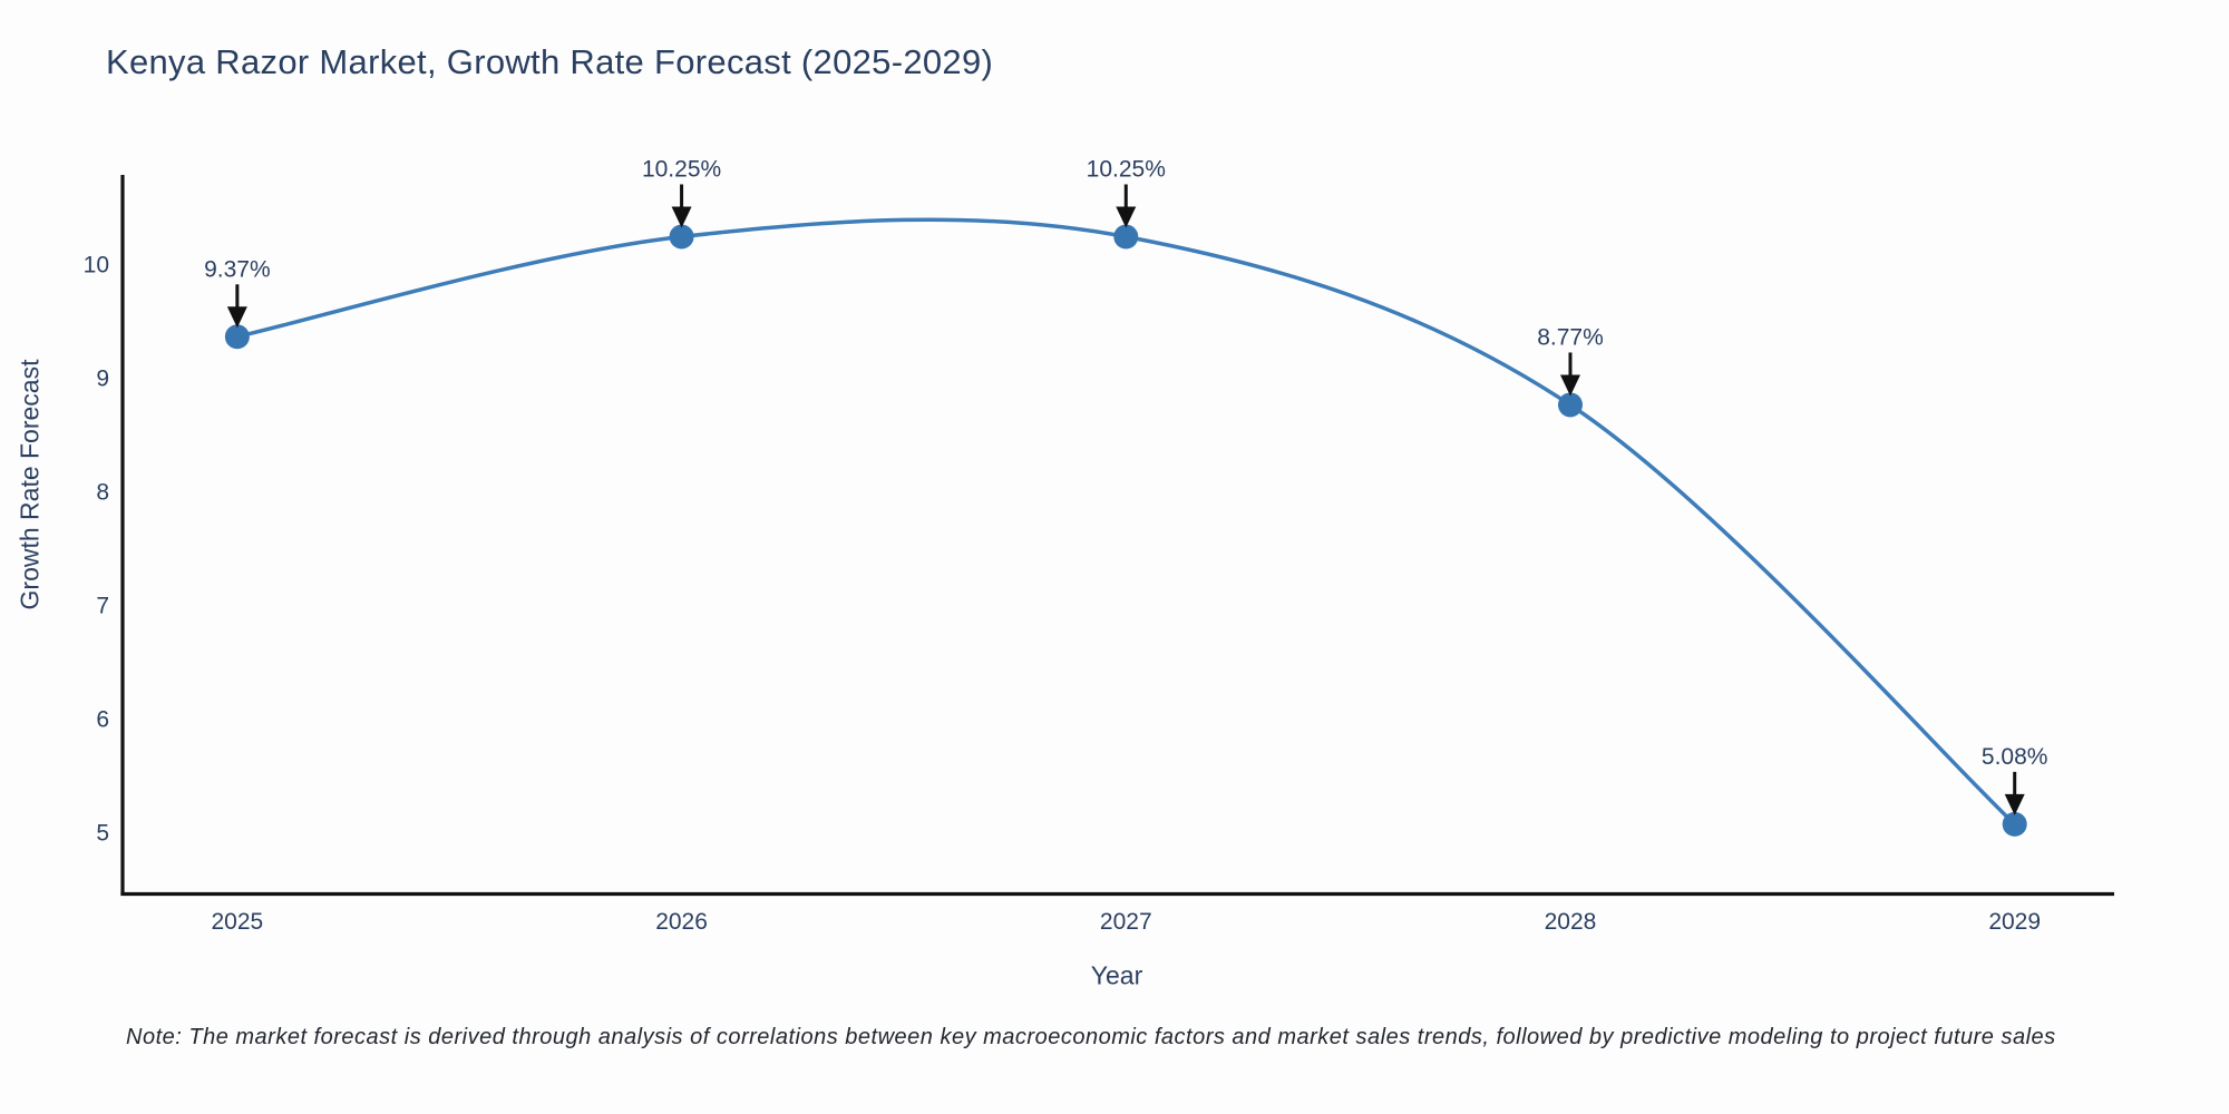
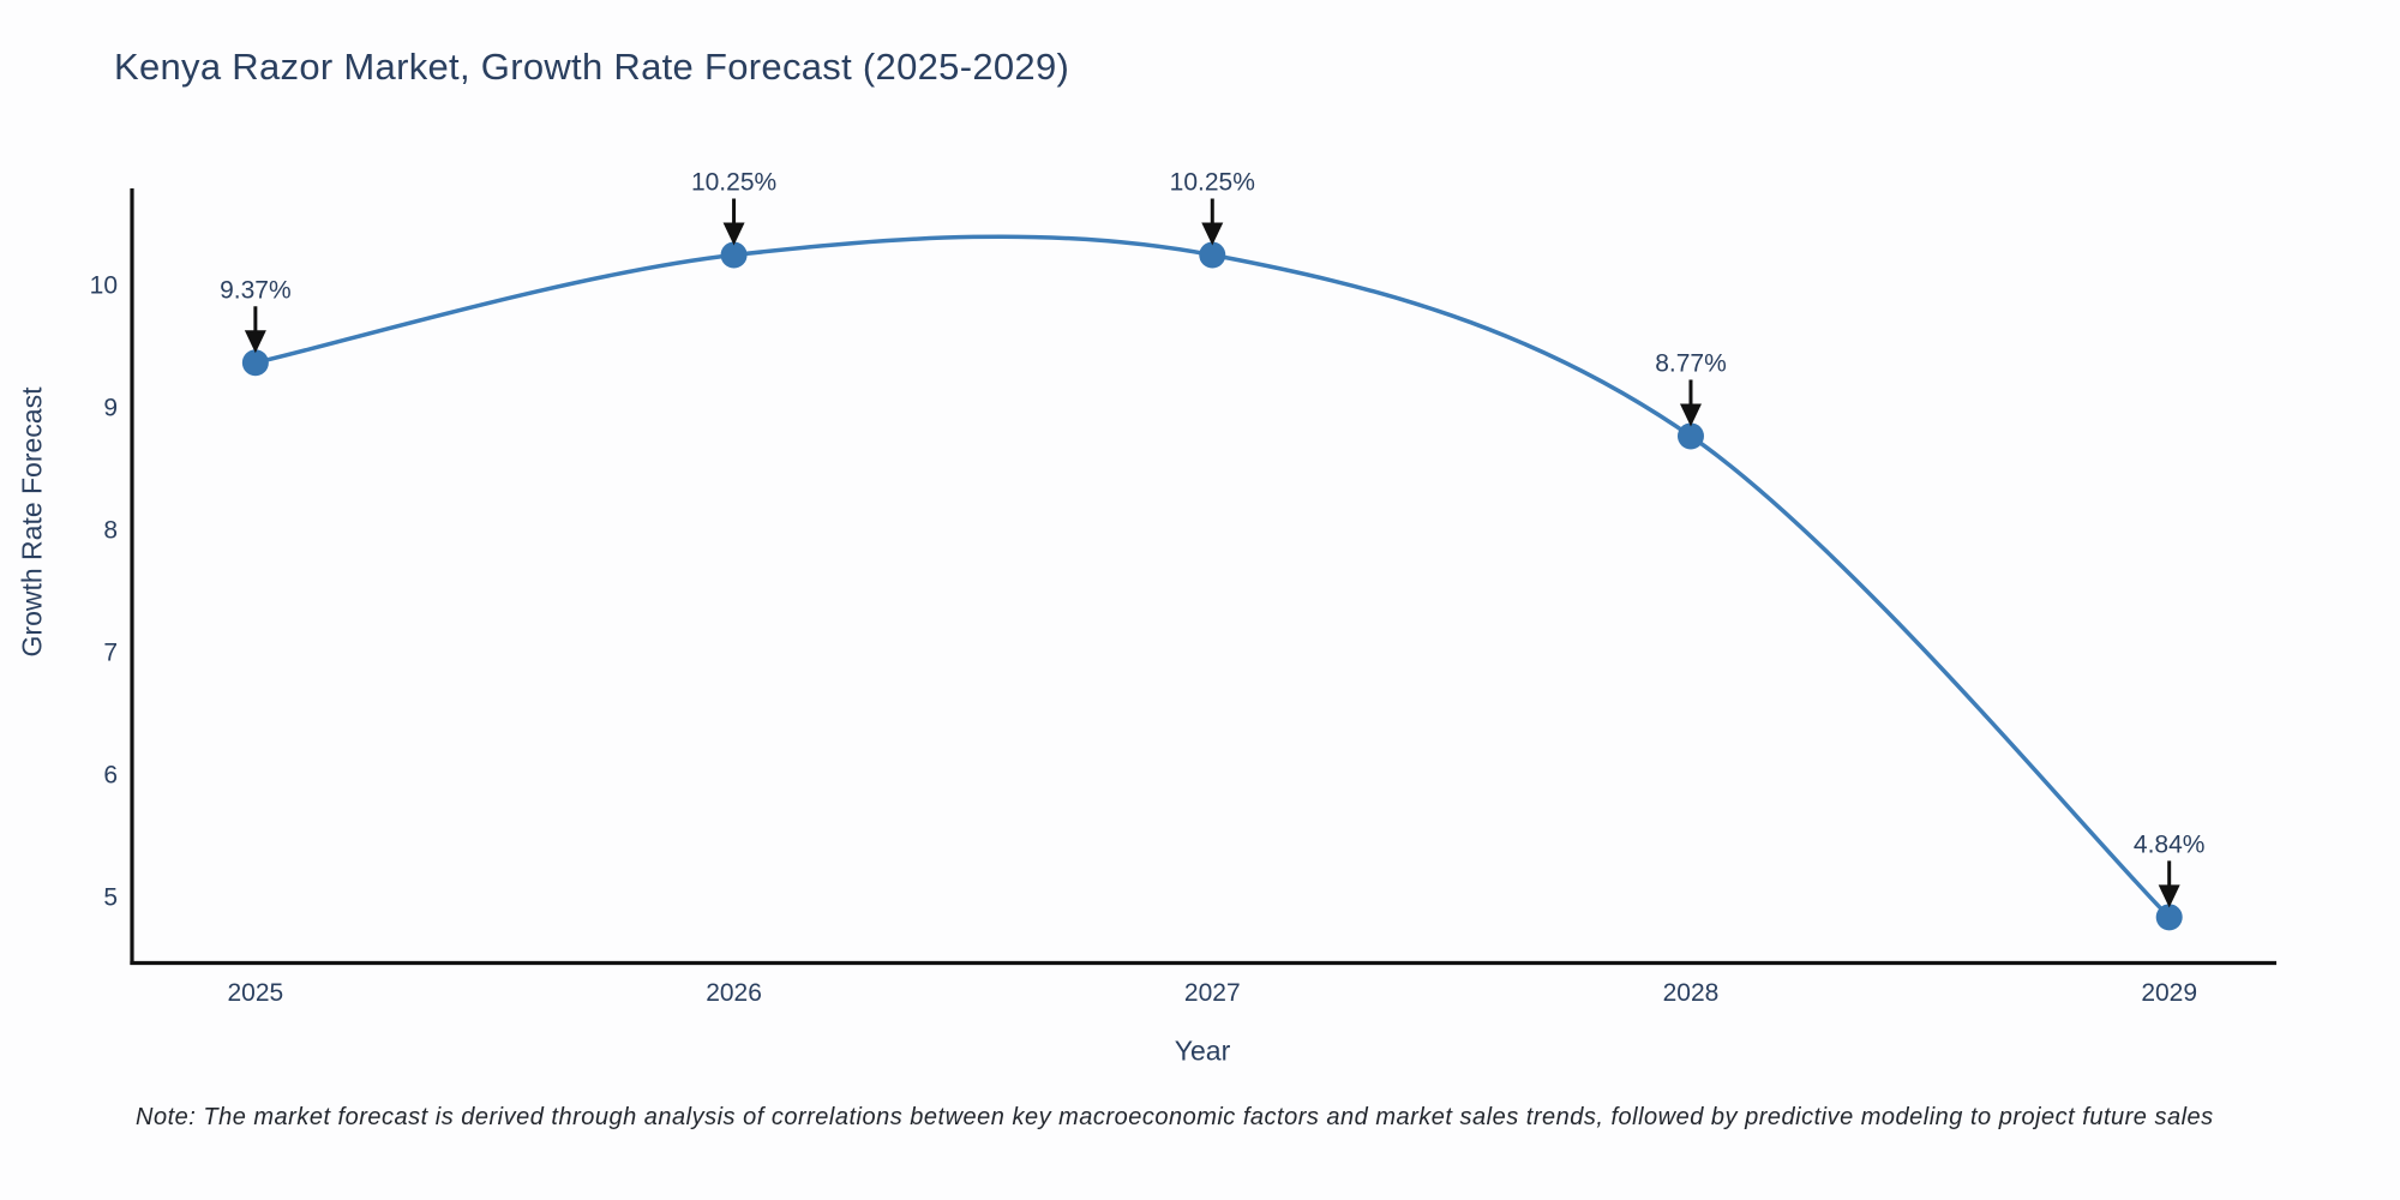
2029: 5.08% -> 4.84%
